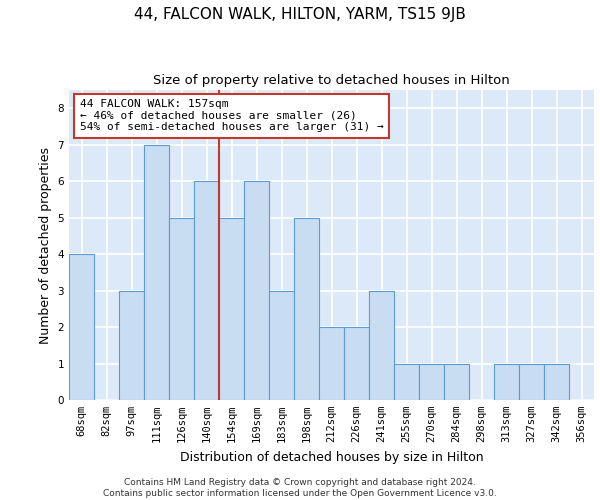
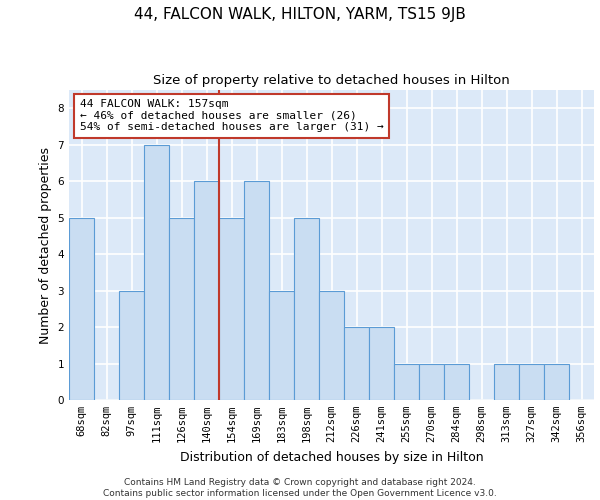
68sqm: 4 -> 5
212sqm: 2 -> 3
241sqm: 3 -> 2
